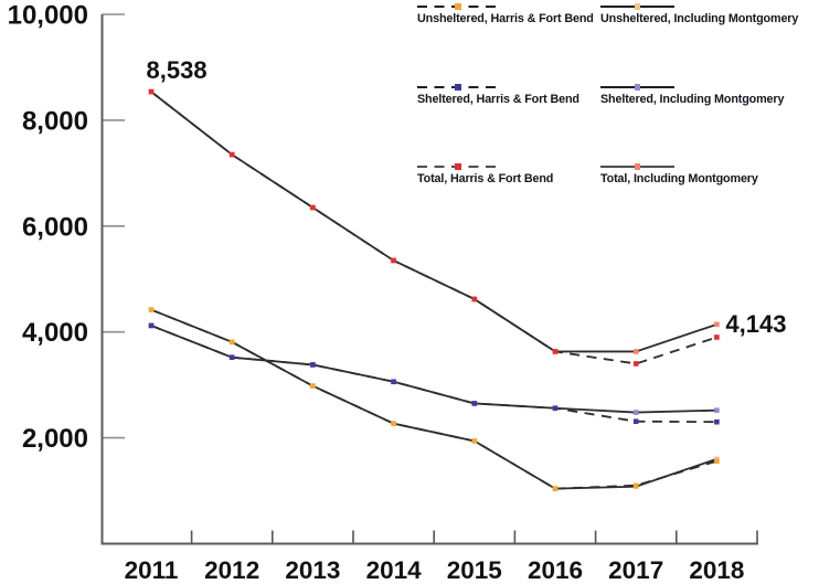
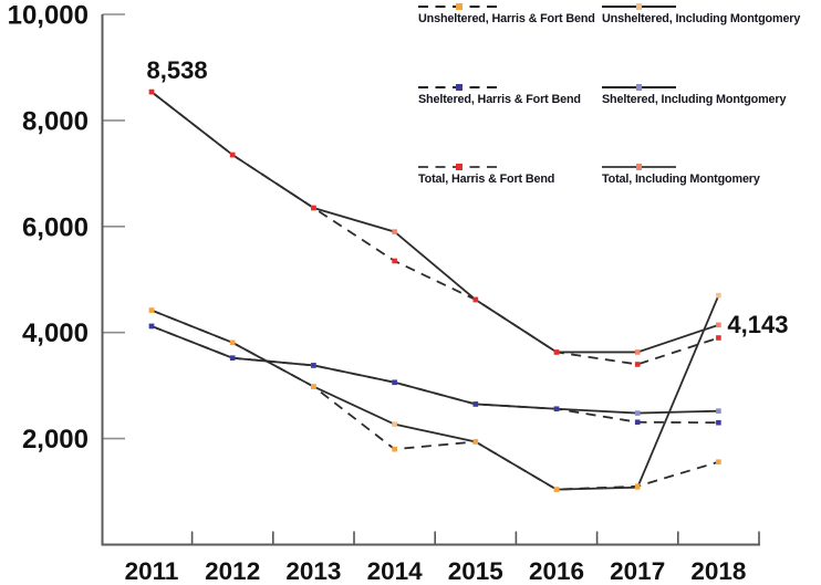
Unsheltered, Harris & Fort Bend/2014: 2300 -> 1800
Total, Including Montgomery/2014: 5400 -> 5900
Unsheltered, Including Montgomery/2018: 1600 -> 4700
